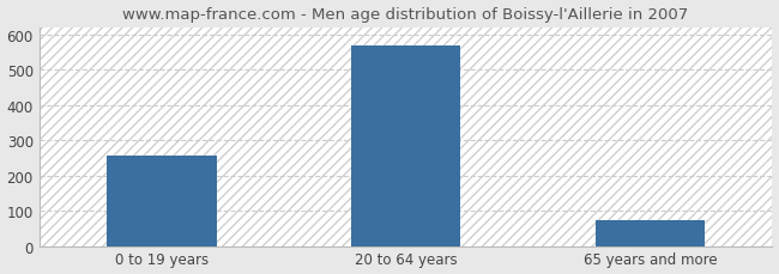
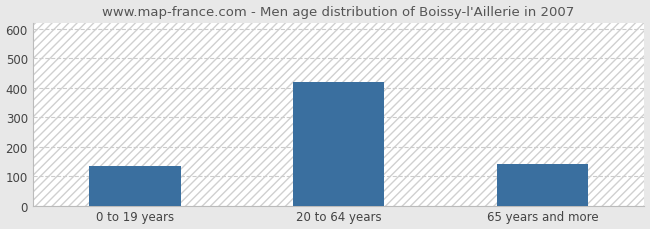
0 to 19 years: 256 -> 135
20 to 64 years: 568 -> 420
65 years and more: 72 -> 140
